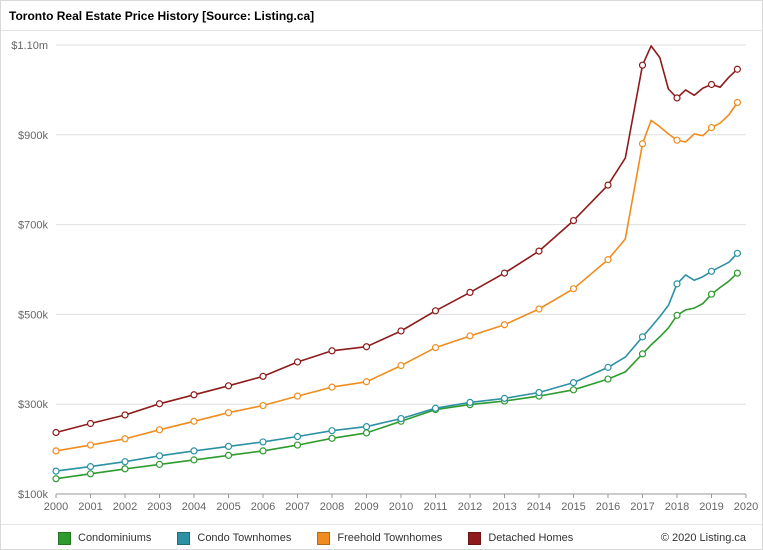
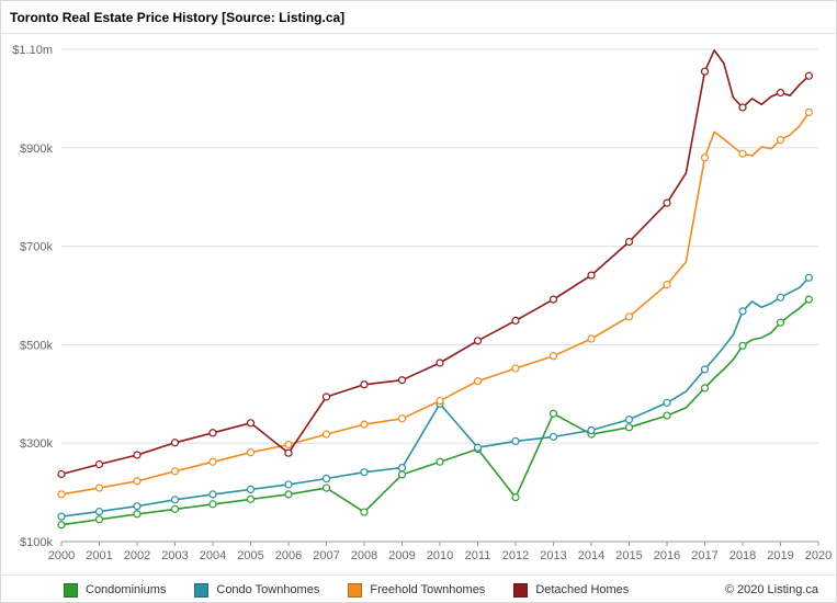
Detached Homes/2006: $360k -> $280k
Condominiums/2008: $220k -> $160k
Condo Townhomes/2010: $270k -> $380k
Condominiums/2012: $300k -> $190k
Condominiums/2013: $310k -> $360k
